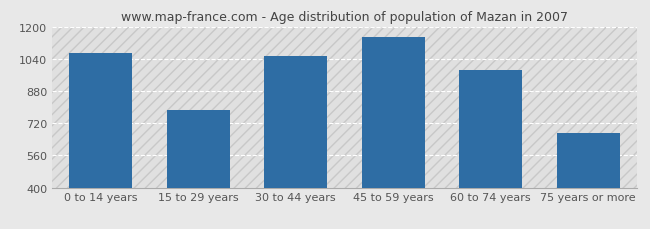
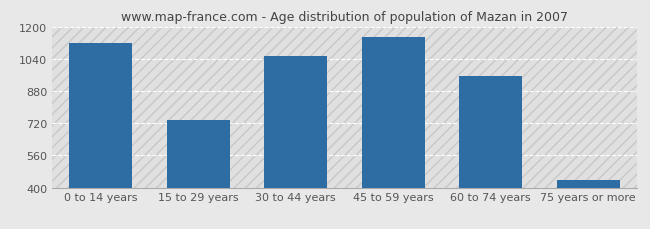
0 to 14 years: 1070 -> 1120
15 to 29 years: 785 -> 735
60 to 74 years: 985 -> 955
75 years or more: 670 -> 440
